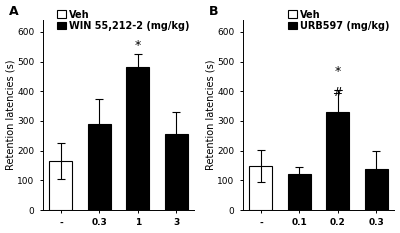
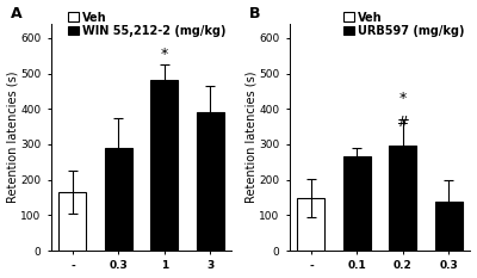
3: 255 -> 390
0.1: 120 -> 265
0.2: 330 -> 295
